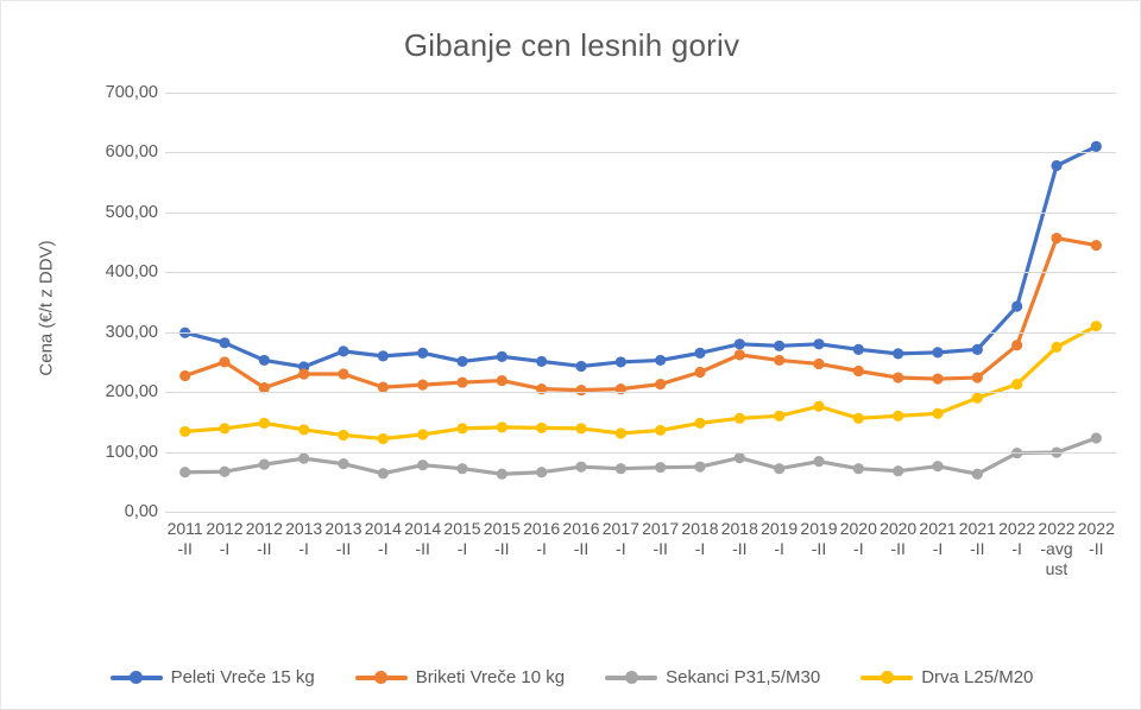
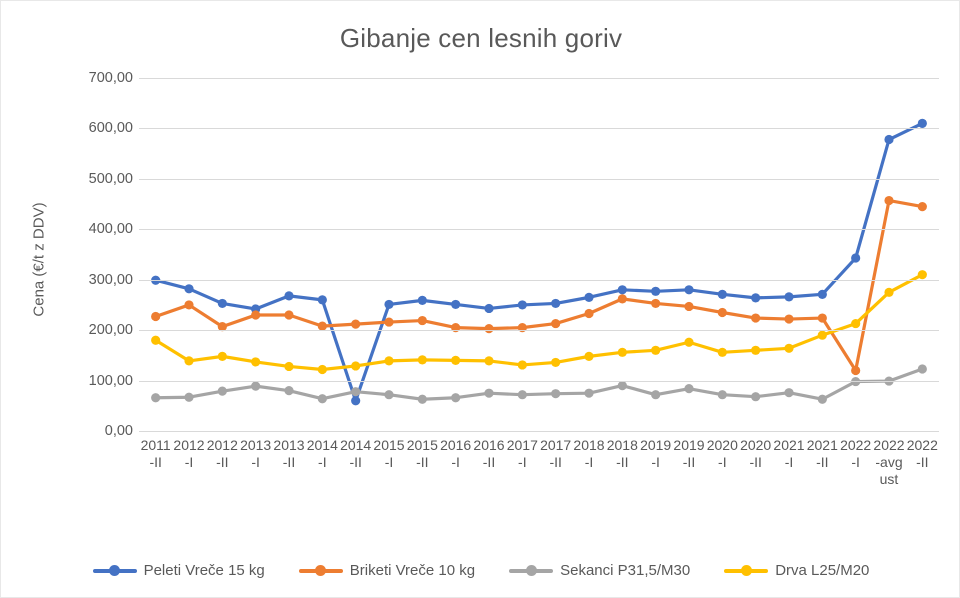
Drva L25/M20/2011-II: 130 -> 180
Peleti Vreče 15 kg/2014-II: 260 -> 60
Briketi Vreče 10 kg/2022-I: 280 -> 120
